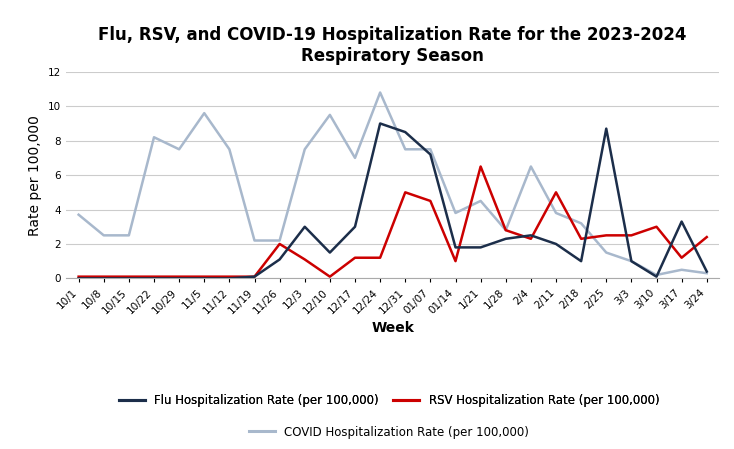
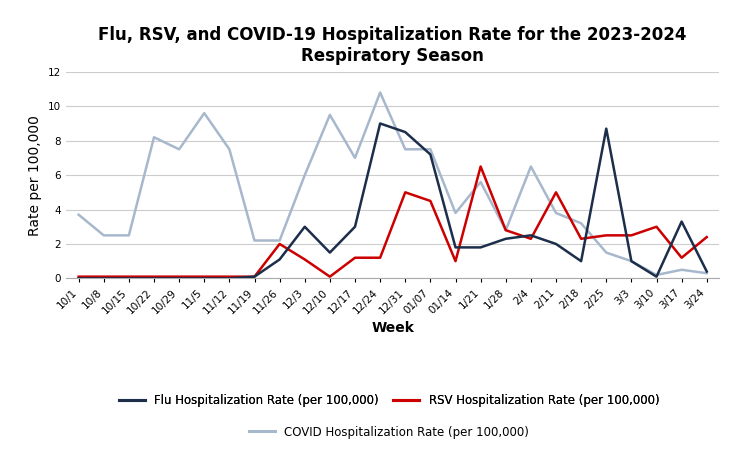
COVID Hospitalization Rate (per 100,000)/12/3: 7.5 -> 6.0
COVID Hospitalization Rate (per 100,000)/1/21: 4.5 -> 5.6
